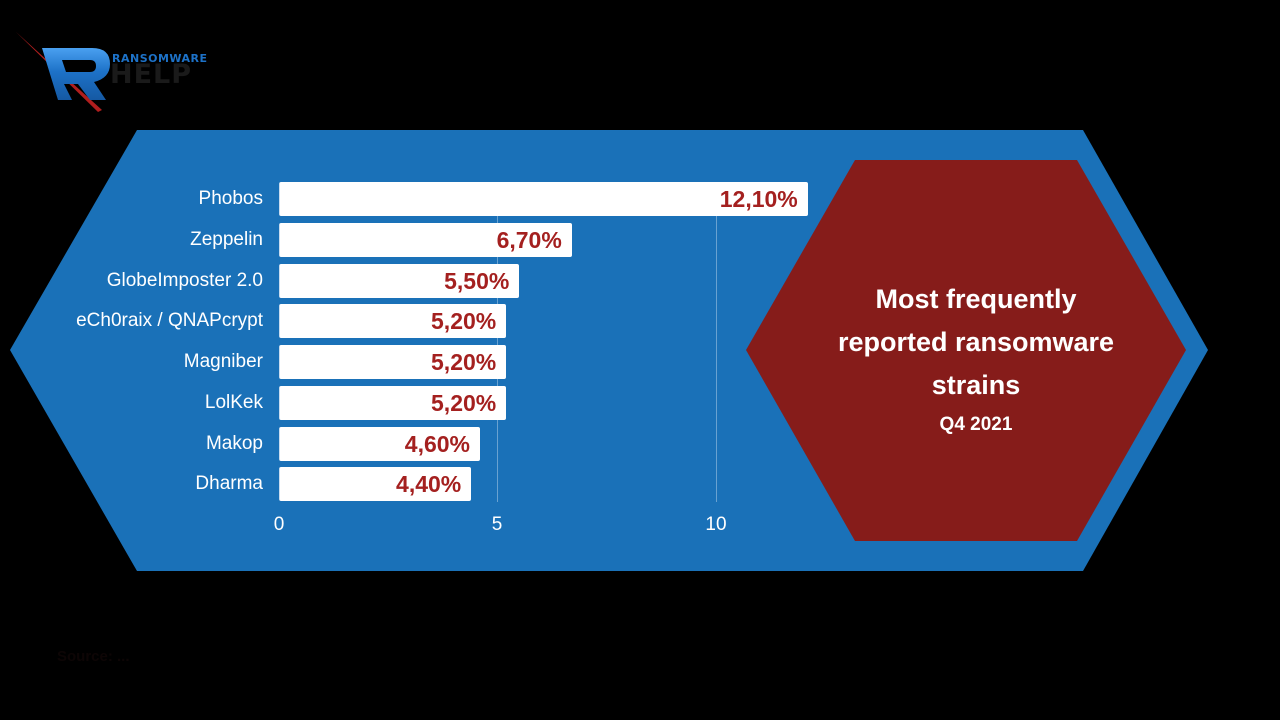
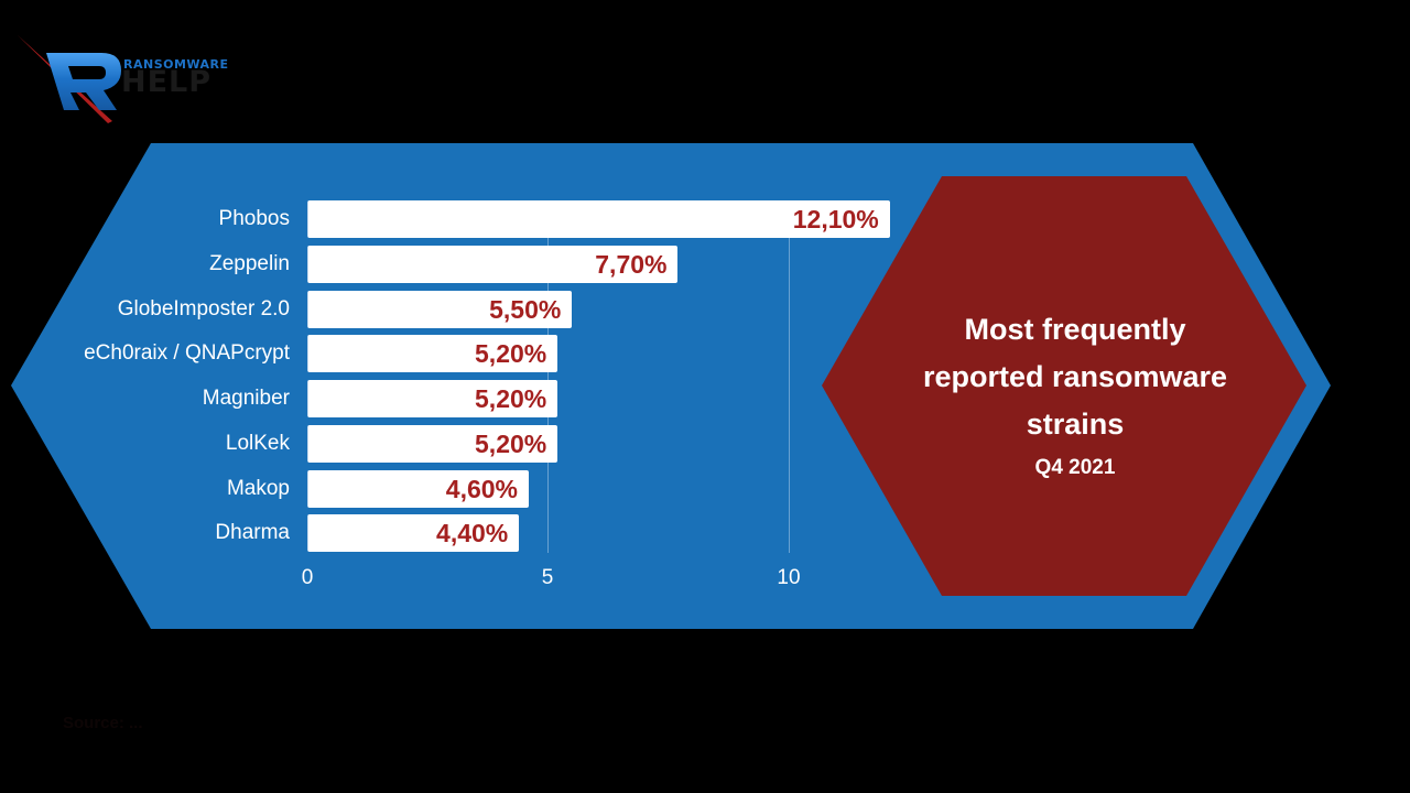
Zeppelin: 6,70% -> 7,70%
